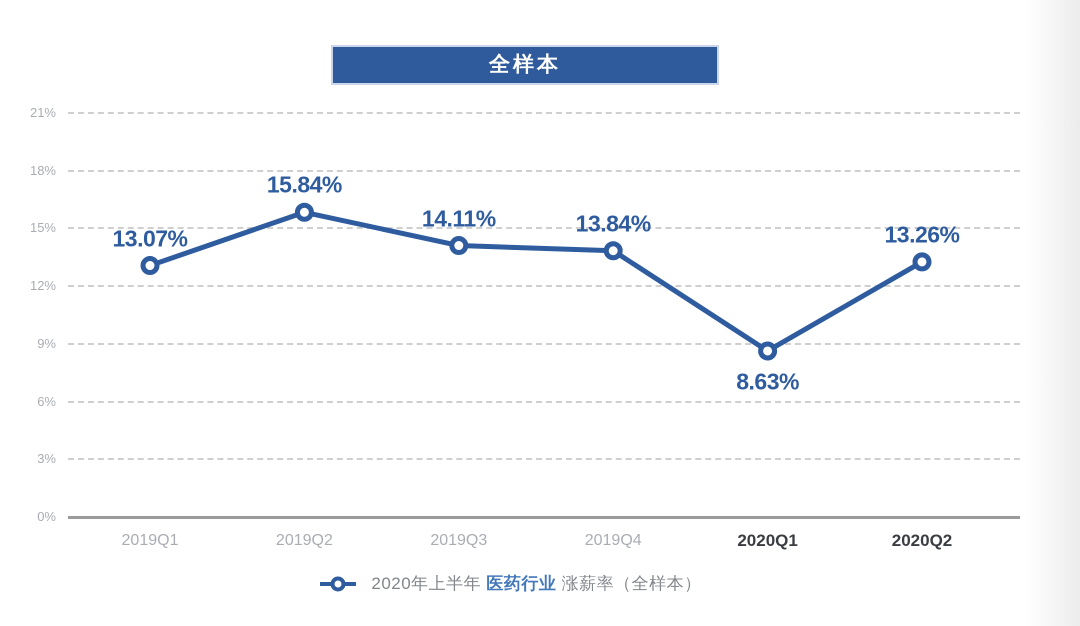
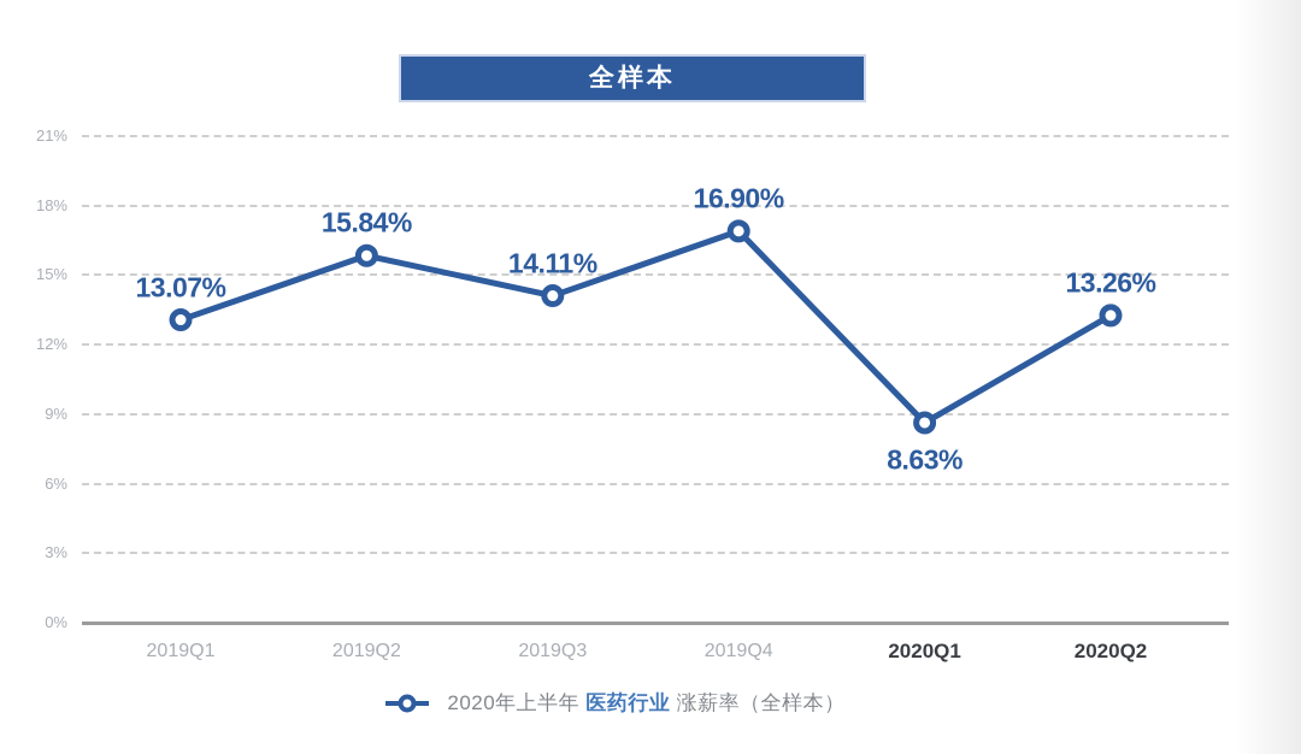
2019Q4: 13.84% -> 16.90%
